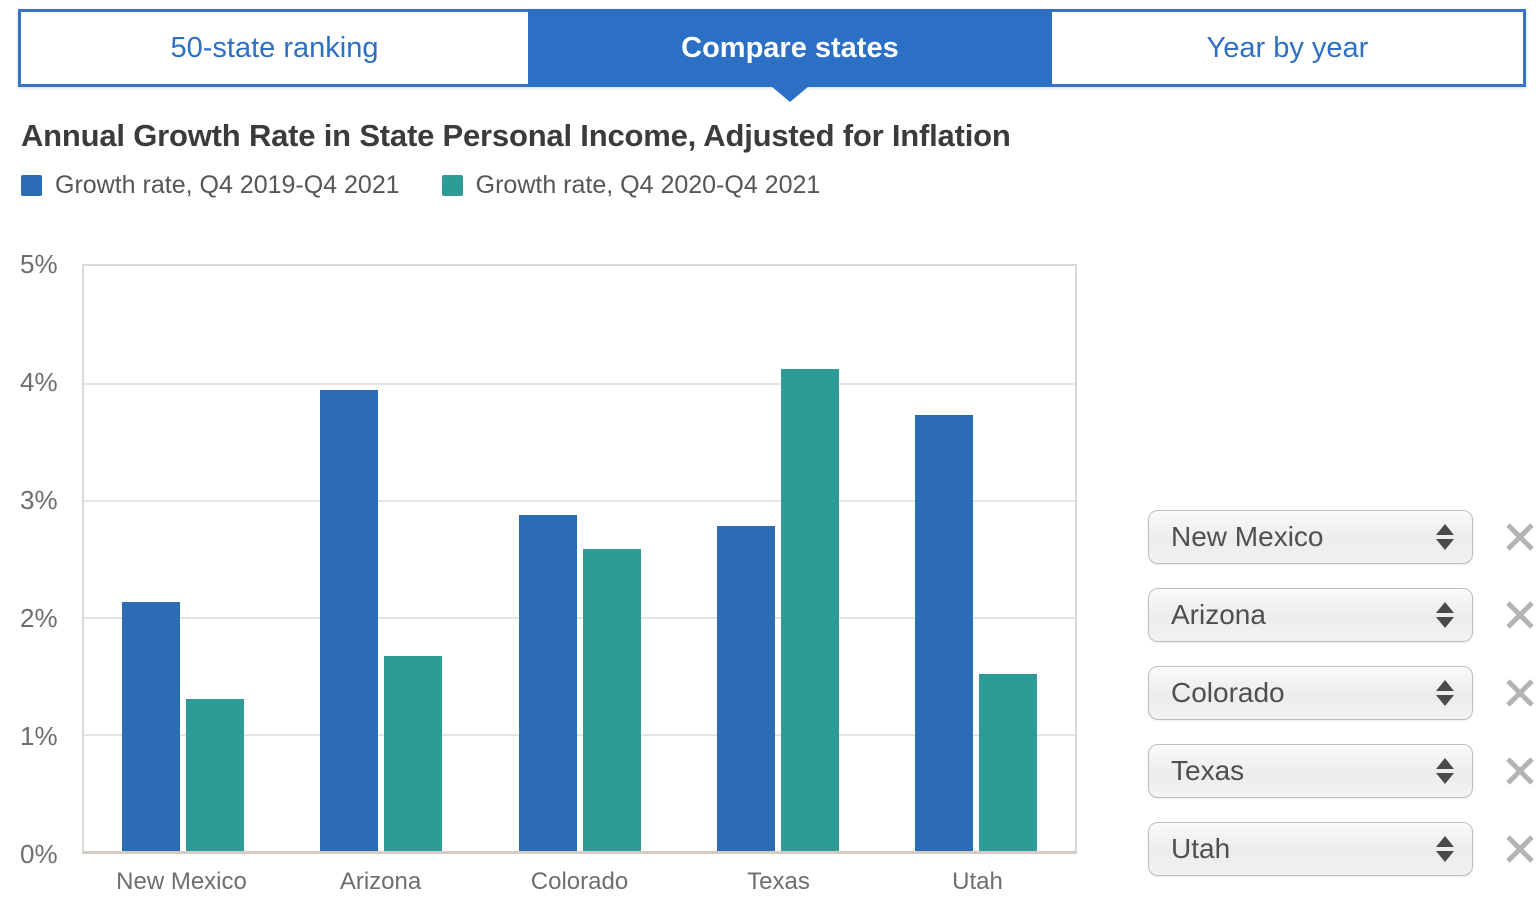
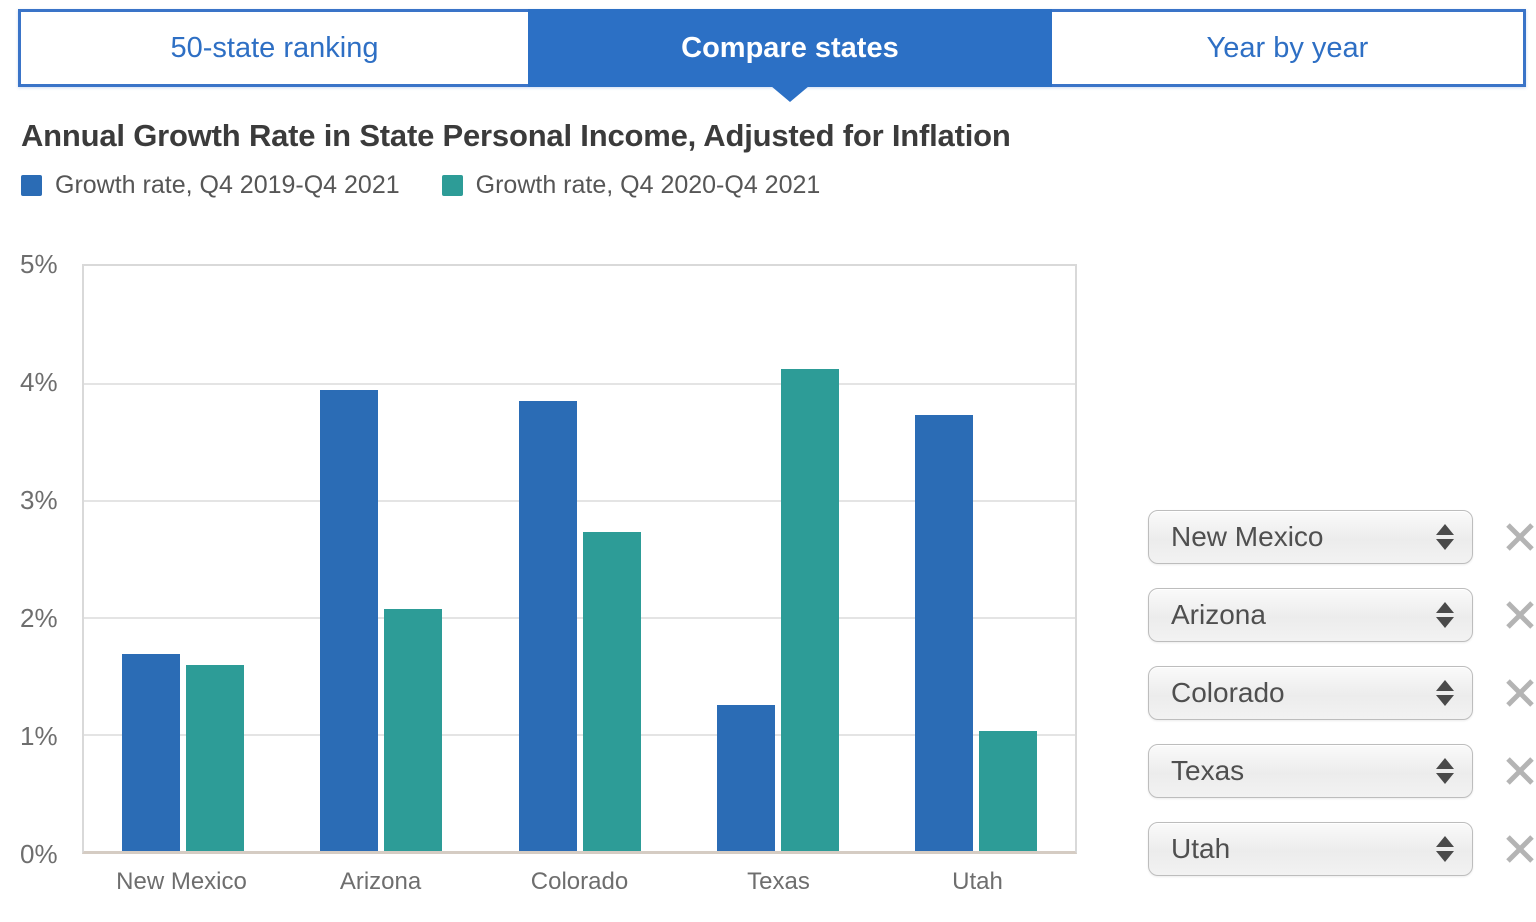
Growth rate, Q4 2019-Q4 2021/New Mexico: 2.13% -> 1.68%
Growth rate, Q4 2020-Q4 2021/New Mexico: 1.30% -> 1.59%
Growth rate, Q4 2020-Q4 2021/Arizona: 1.67% -> 2.07%
Growth rate, Q4 2019-Q4 2021/Colorado: 2.87% -> 3.85%
Growth rate, Q4 2020-Q4 2021/Colorado: 2.58% -> 2.73%
Growth rate, Q4 2019-Q4 2021/Texas: 2.78% -> 1.25%
Growth rate, Q4 2020-Q4 2021/Utah: 1.51% -> 1.03%
